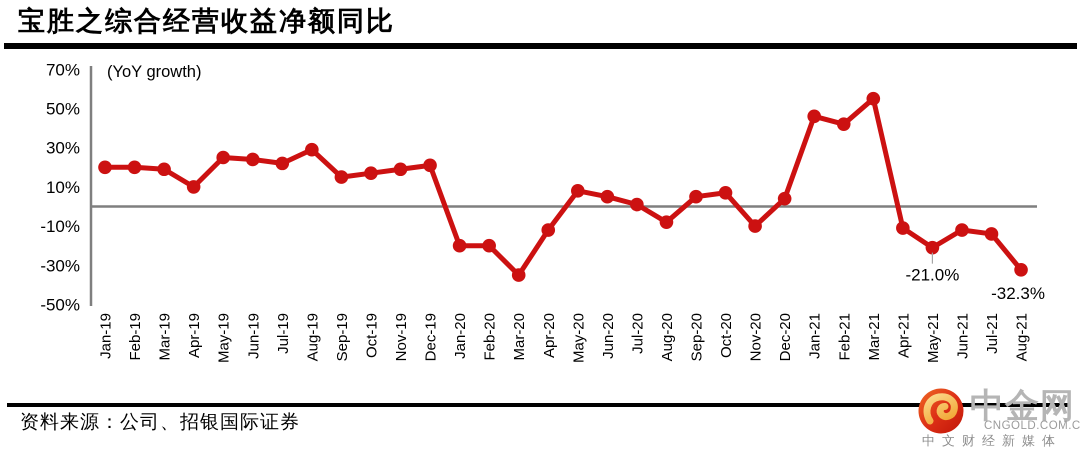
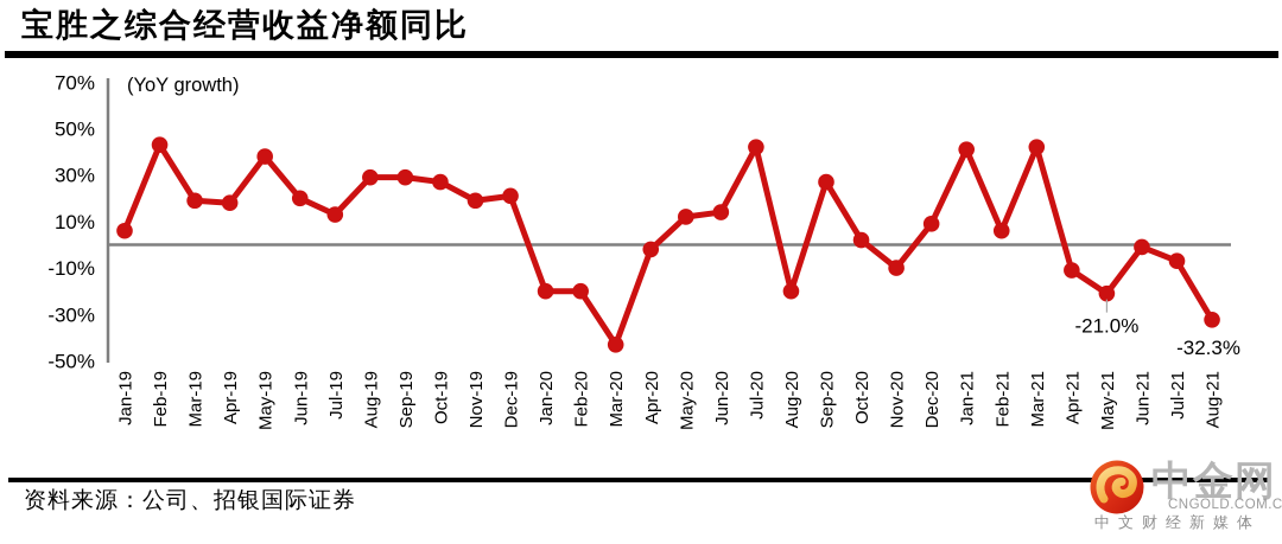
Jan-19: 20% -> 6%
Feb-19: 20% -> 43%
Apr-19: 10% -> 18%
May-19: 25% -> 38%
Jun-19: 24% -> 20%
Jul-19: 22% -> 13%
Sep-19: 15% -> 29%
Oct-19: 17% -> 27%
Mar-20: -35% -> -43%
Apr-20: -12% -> -2%
May-20: 8% -> 12%
Jun-20: 5% -> 14%
Jul-20: 1% -> 42%
Aug-20: -8% -> -20%
Sep-20: 5% -> 27%
Oct-20: 7% -> 2%
Dec-20: 4% -> 9%
Jan-21: 46% -> 41%
Feb-21: 42% -> 6%
Mar-21: 55% -> 42%
Jun-21: -12% -> -1%
Jul-21: -14% -> -7%
